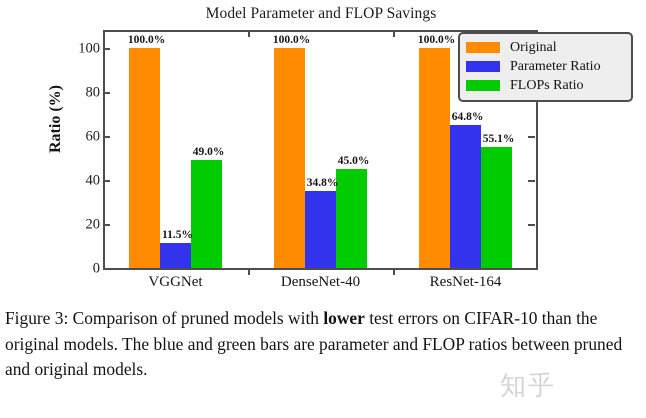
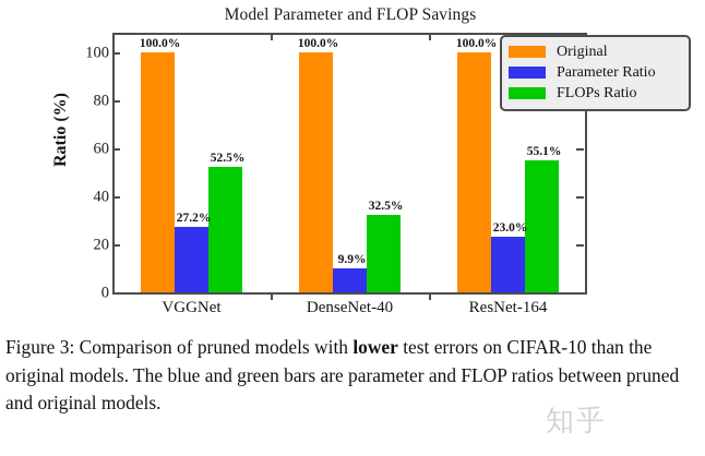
Parameter Ratio/VGGNet: 11.5% -> 27.2%
FLOPs Ratio/VGGNet: 49.0% -> 52.5%
Parameter Ratio/DenseNet-40: 34.8% -> 9.9%
FLOPs Ratio/DenseNet-40: 45.0% -> 32.5%
Parameter Ratio/ResNet-164: 64.8% -> 23.0%
